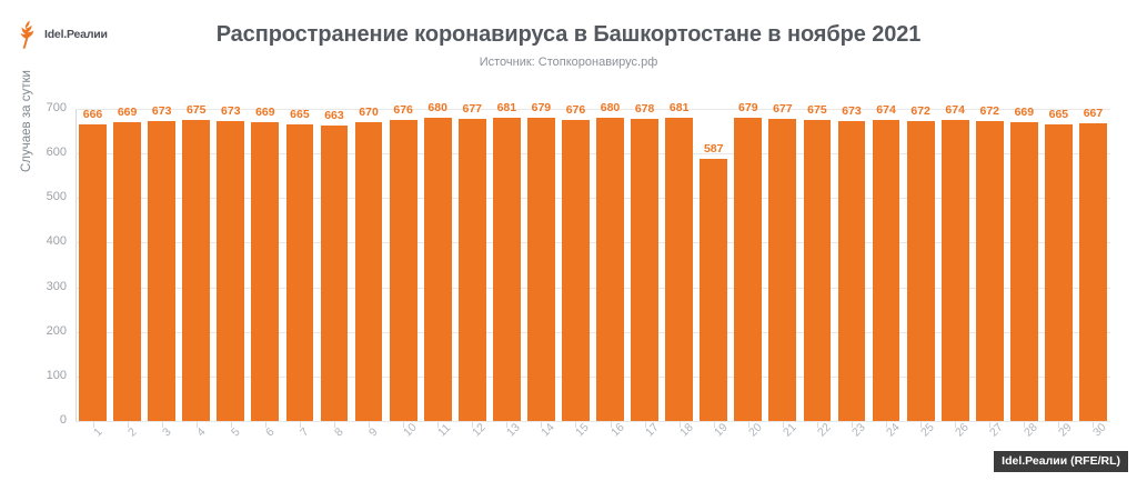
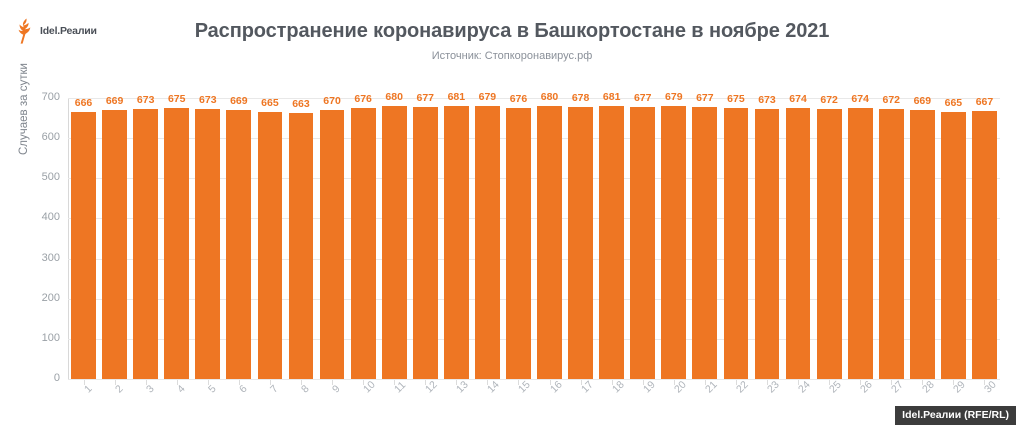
19: 587 -> 677
